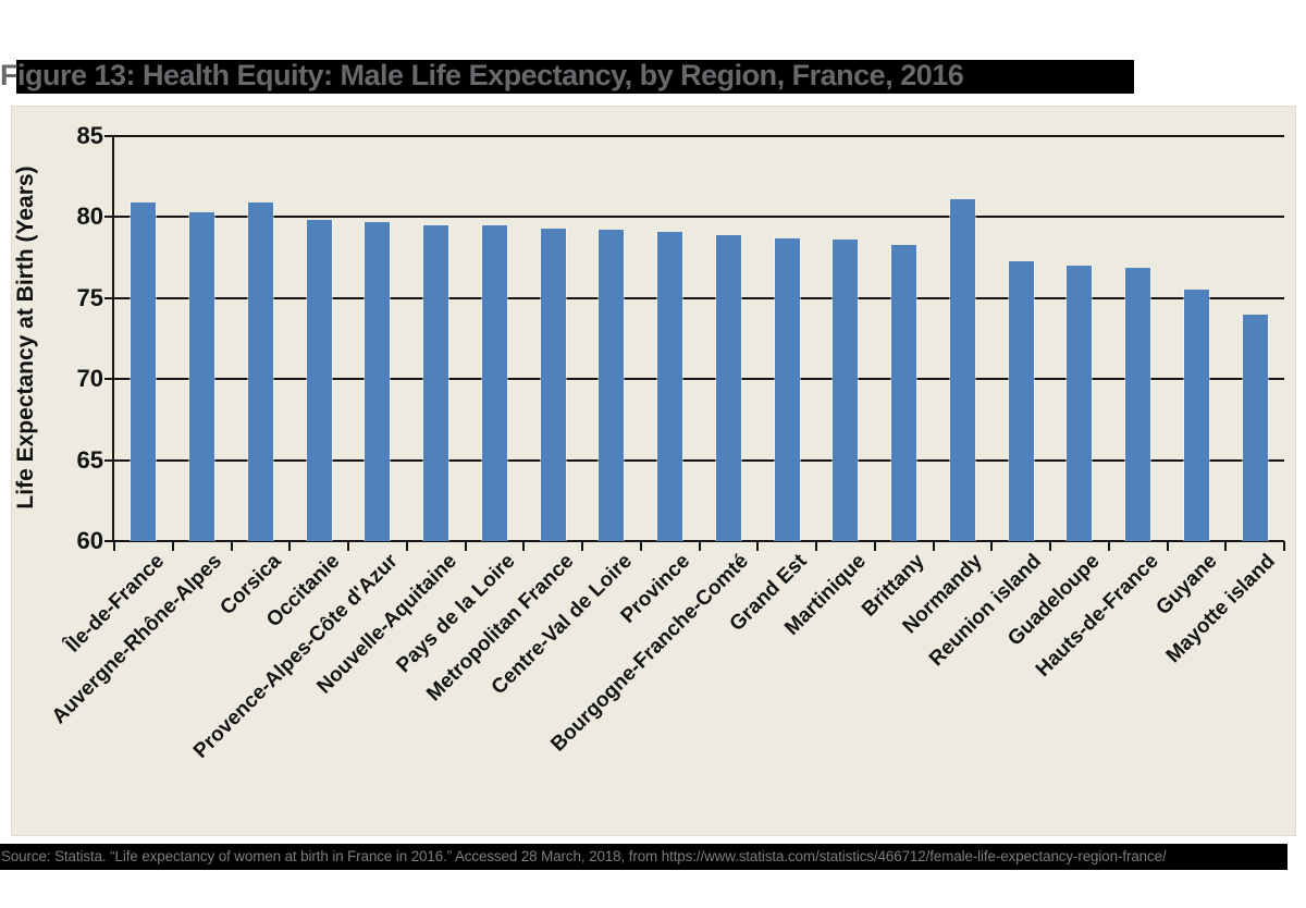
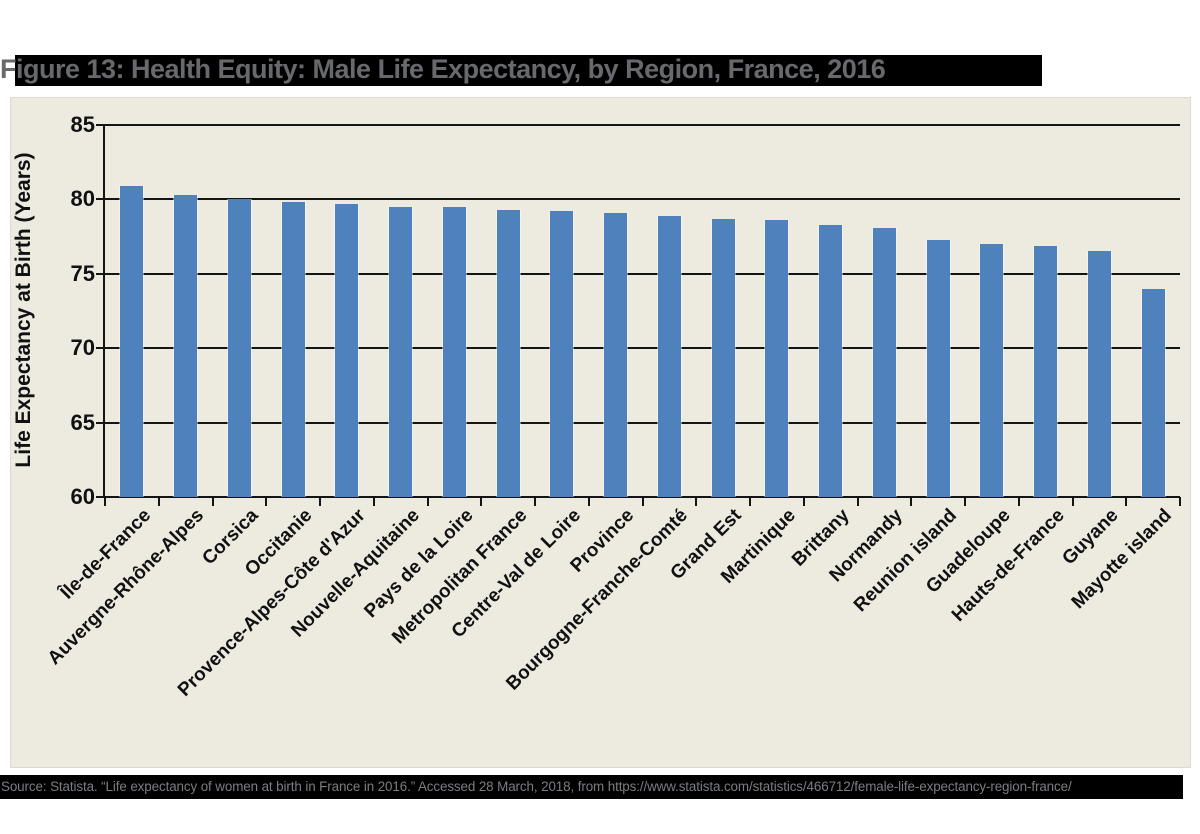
Corsica: 80.9 -> 80.0
Normandy: 81.1 -> 78.1
Guyane: 75.5 -> 76.5
